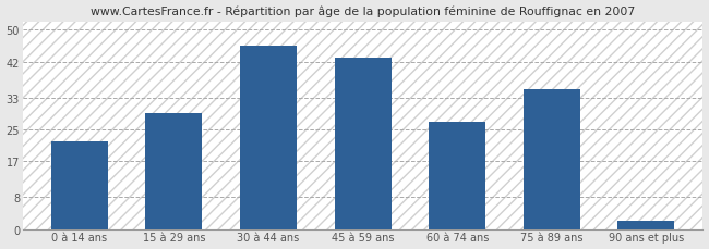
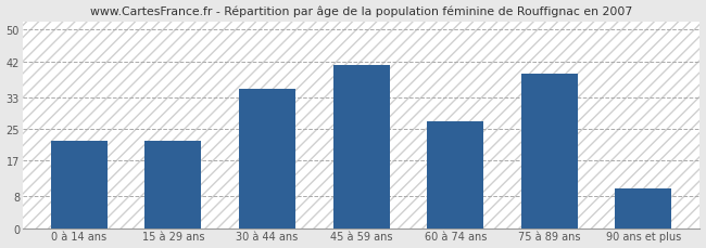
15 à 29 ans: 29 -> 22
30 à 44 ans: 46 -> 35
45 à 59 ans: 43 -> 41
75 à 89 ans: 35 -> 39
90 ans et plus: 2 -> 10
